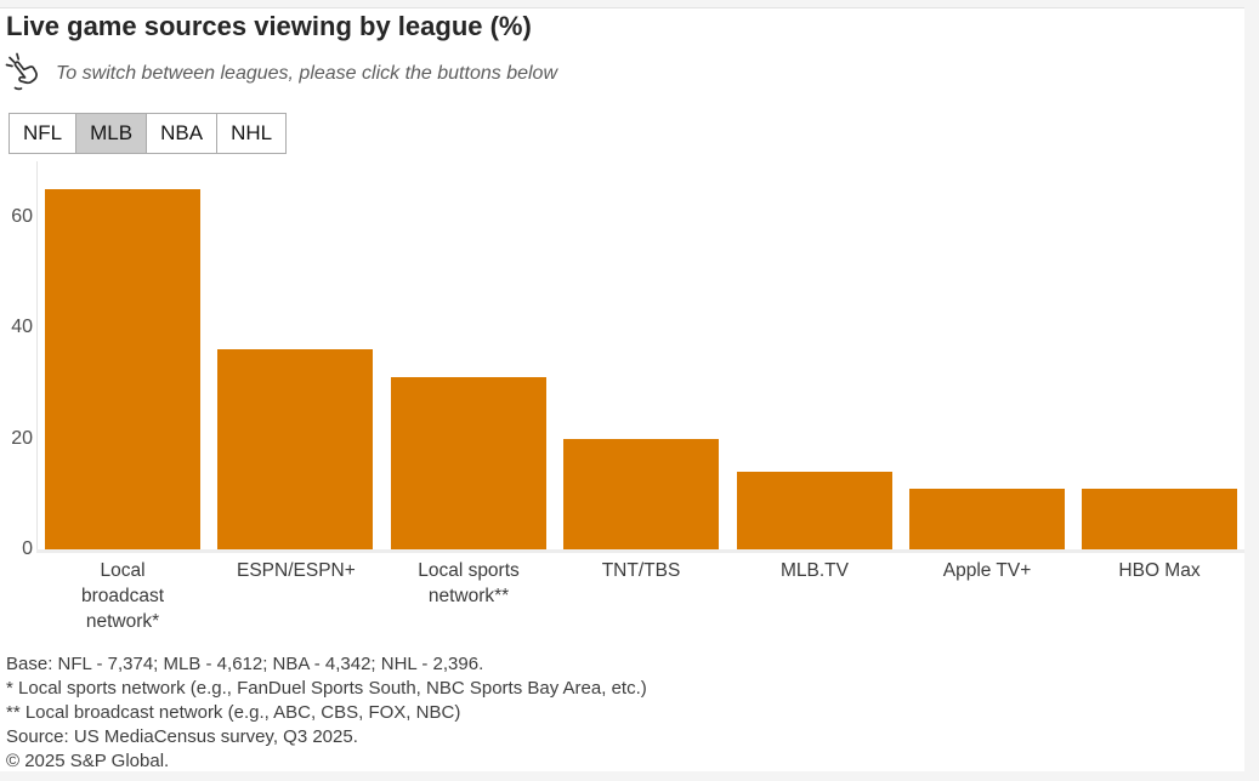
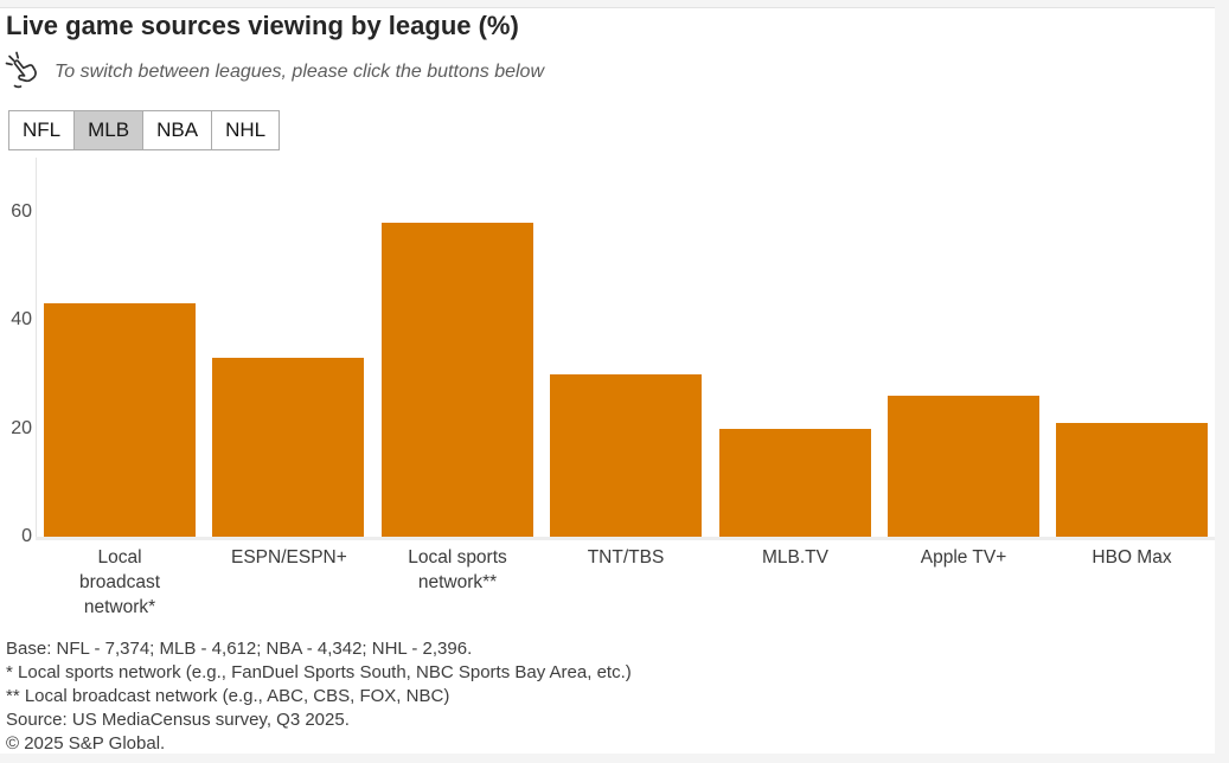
Local broadcast network*: 65 -> 43
ESPN/ESPN+: 36 -> 33
Local sports network**: 31 -> 58
TNT/TBS: 20 -> 30
MLB.TV: 14 -> 20
Apple TV+: 11 -> 26
HBO Max: 11 -> 21
